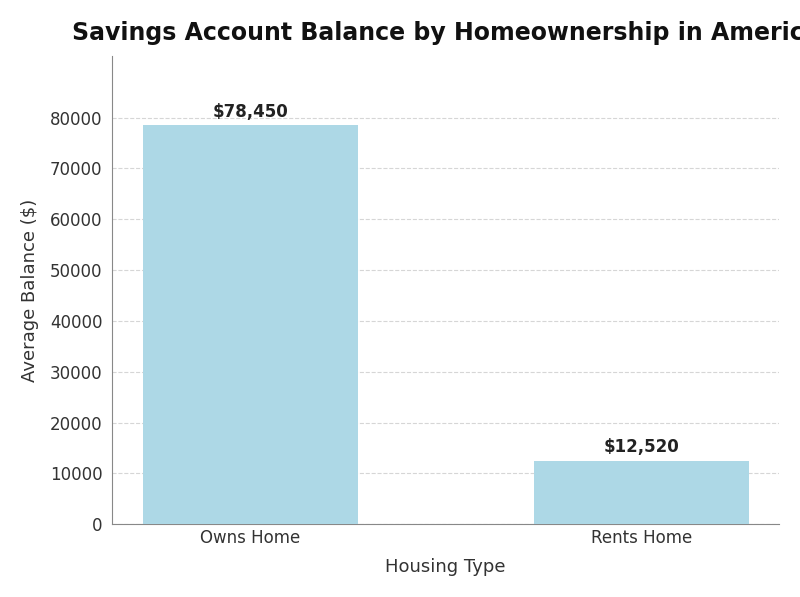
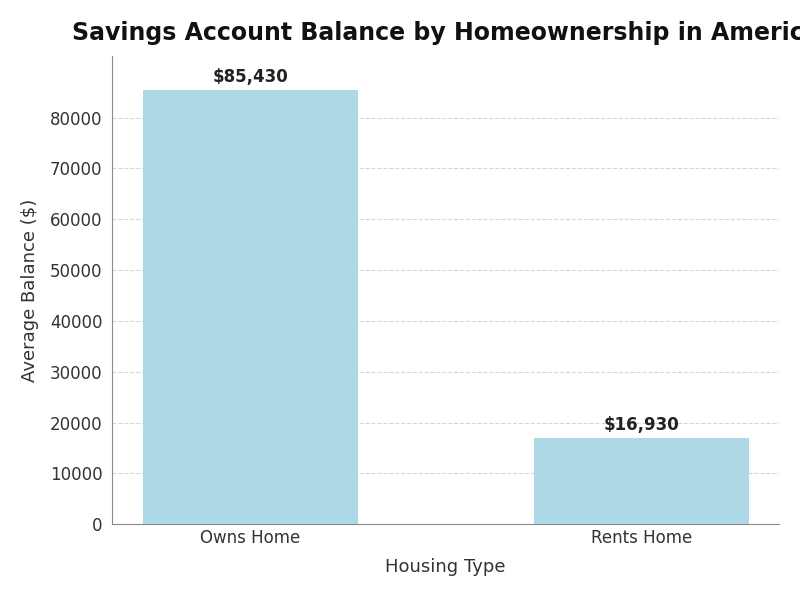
Owns Home: $78,450 -> $85,430
Rents Home: $12,520 -> $16,930
